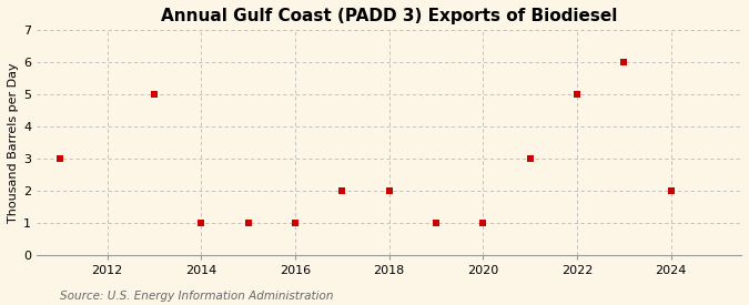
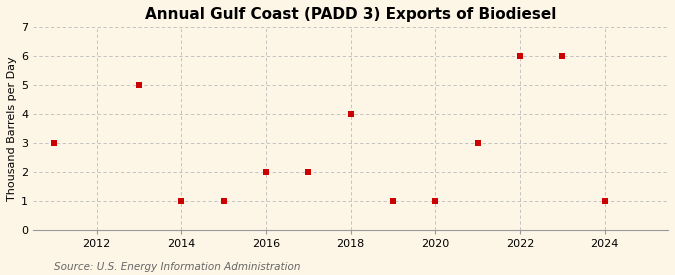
2016: 1 -> 2
2018: 2 -> 4
2022: 5 -> 6
2024: 2 -> 1
